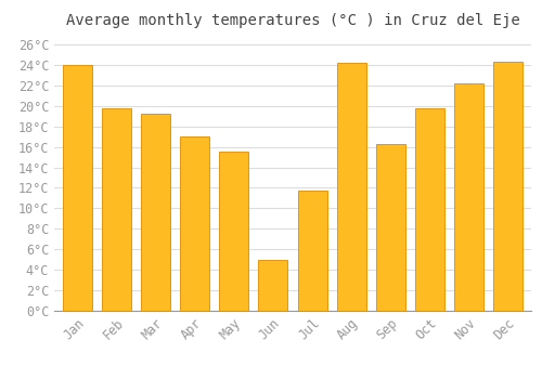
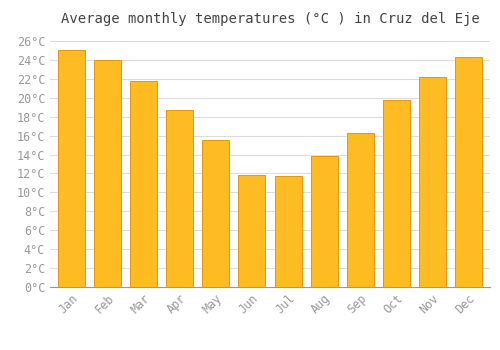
Jan: 24.0°C -> 25.0°C
Feb: 19.8°C -> 24.0°C
Mar: 19.2°C -> 21.8°C
Apr: 17.0°C -> 18.7°C
Jun: 5.0°C -> 11.8°C
Aug: 24.2°C -> 13.8°C
